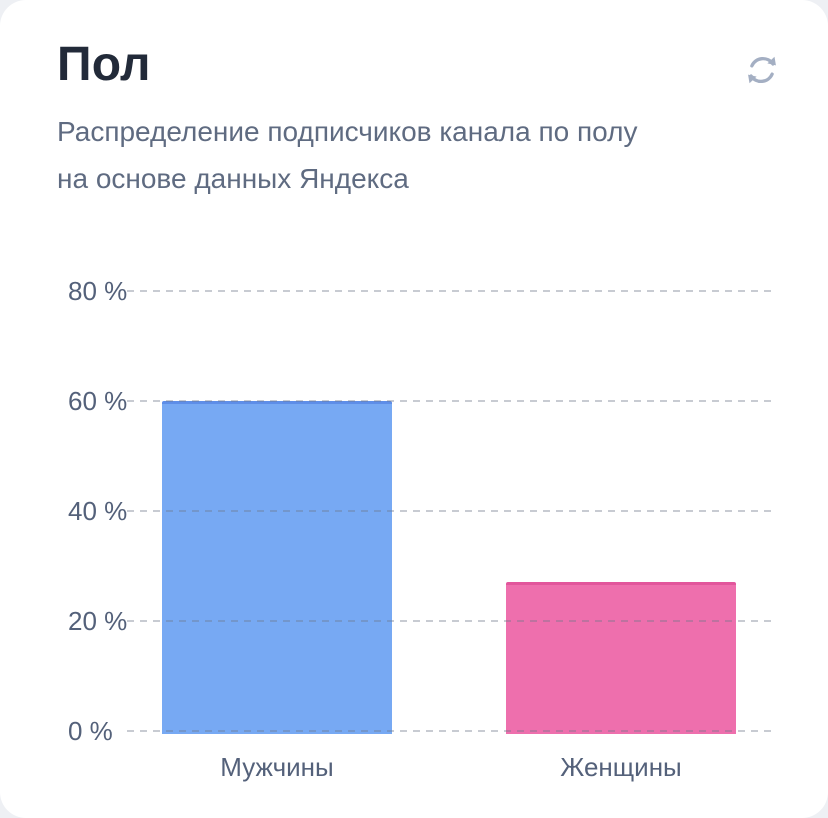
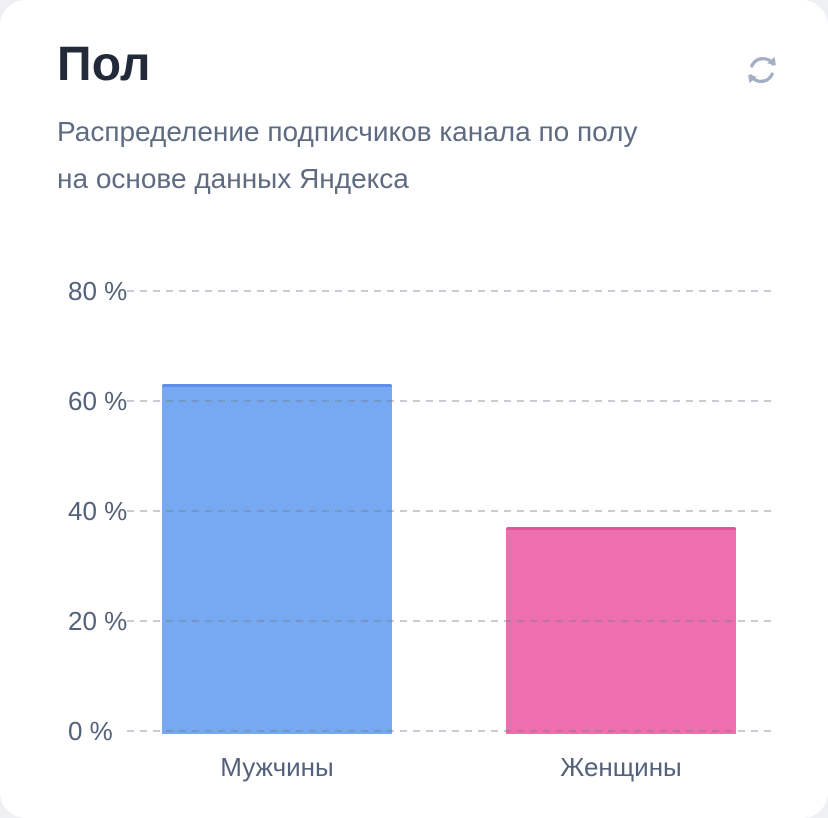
Мужчины: 60% -> 63%
Женщины: 27% -> 37%
